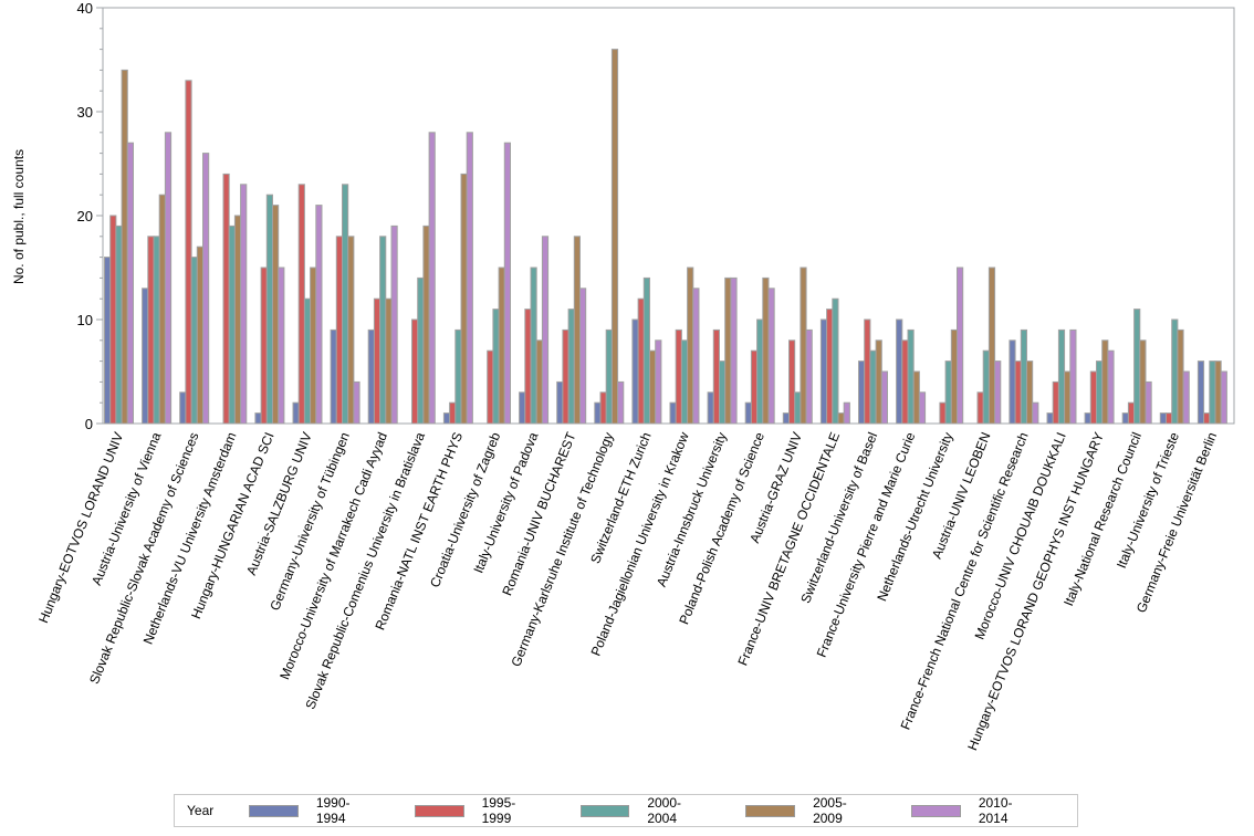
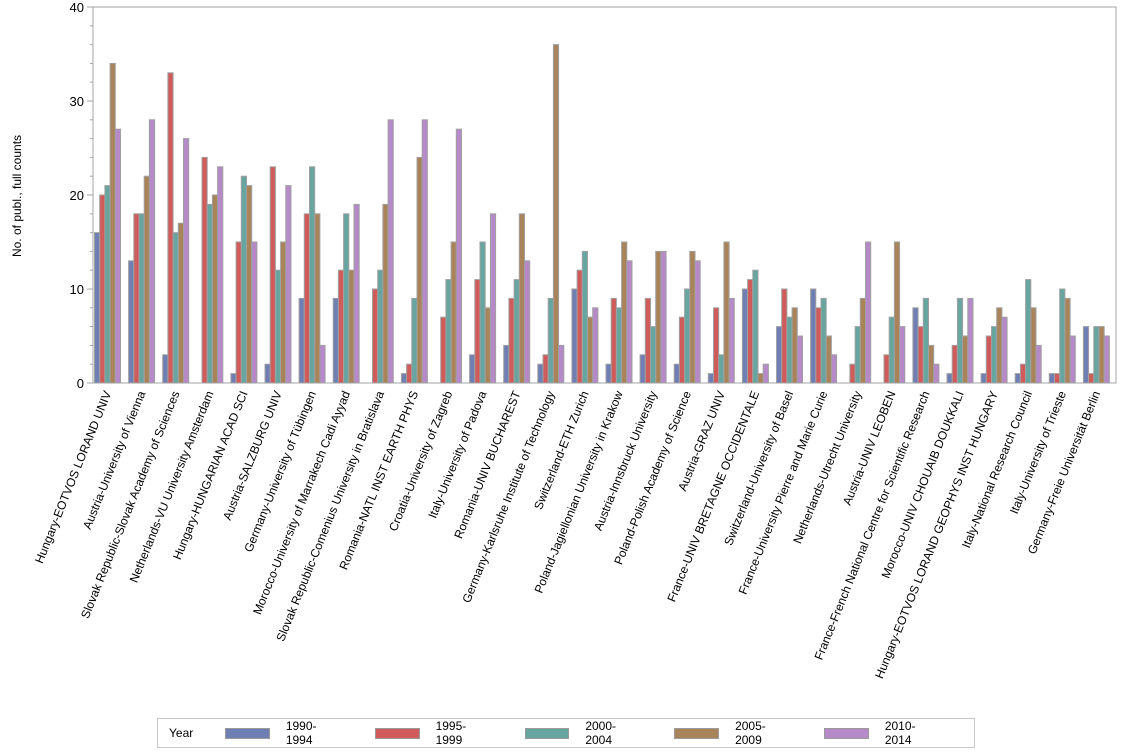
2000-2004/Hungary-EOTVOS LORAND UNIV: 19 -> 21
2000-2004/Slovak Republic-Comenius University in Bratislava: 14 -> 12
2005-2009/France-French National Centre for Scientific Research: 6 -> 4
